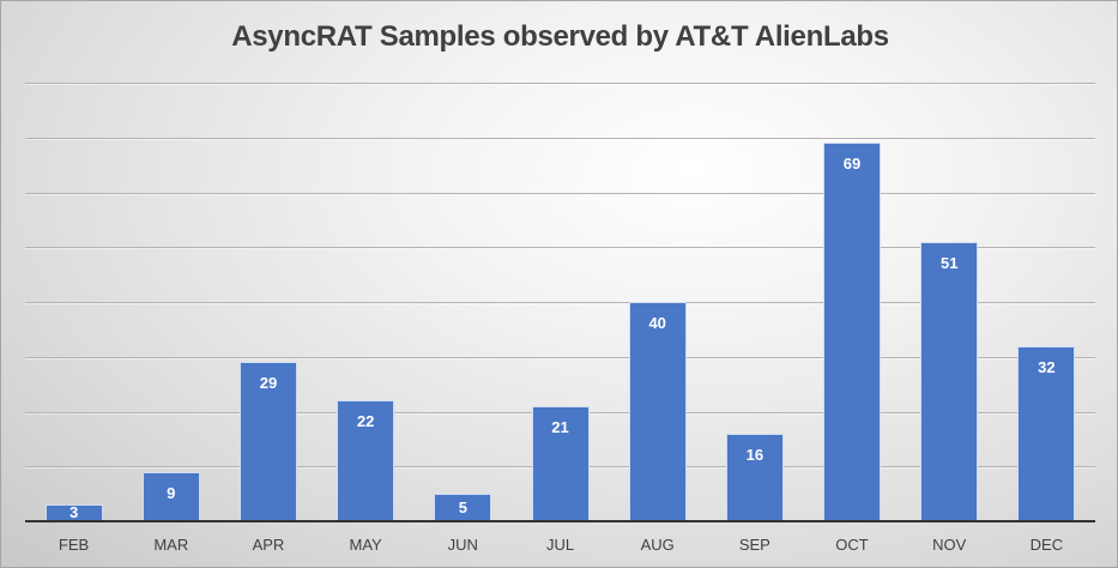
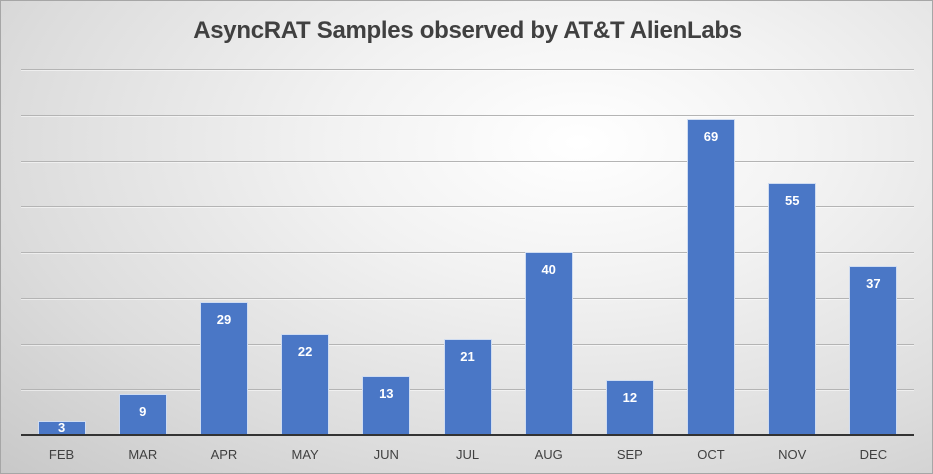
JUN: 5 -> 13
SEP: 16 -> 12
NOV: 51 -> 55
DEC: 32 -> 37
